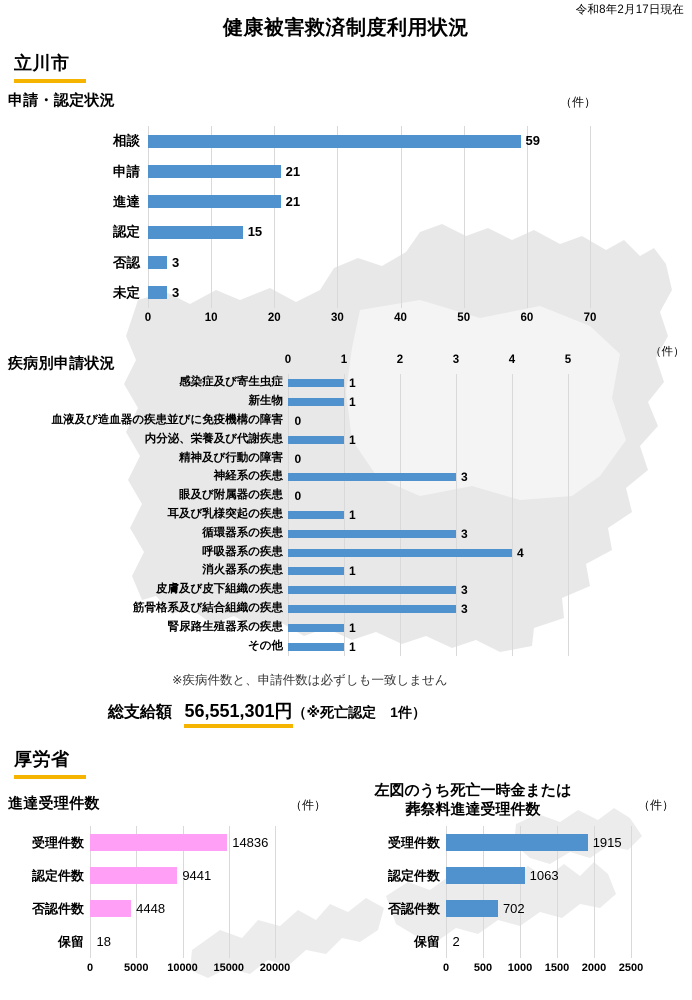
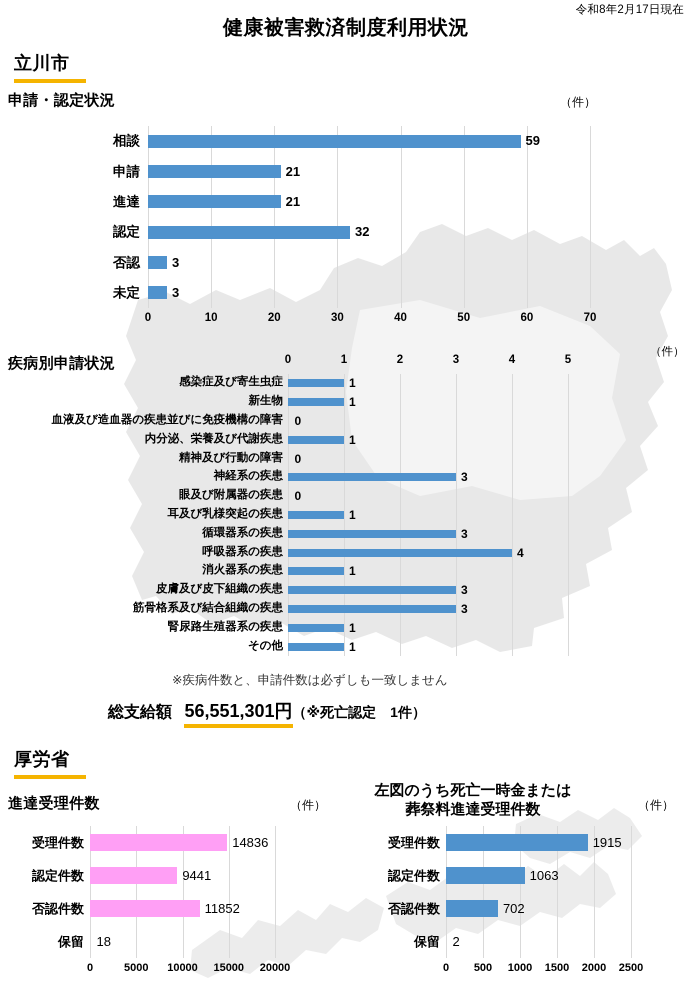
申請・認定状況/認定: 15 -> 32
進達受理件数/否認件数: 4448 -> 11852
